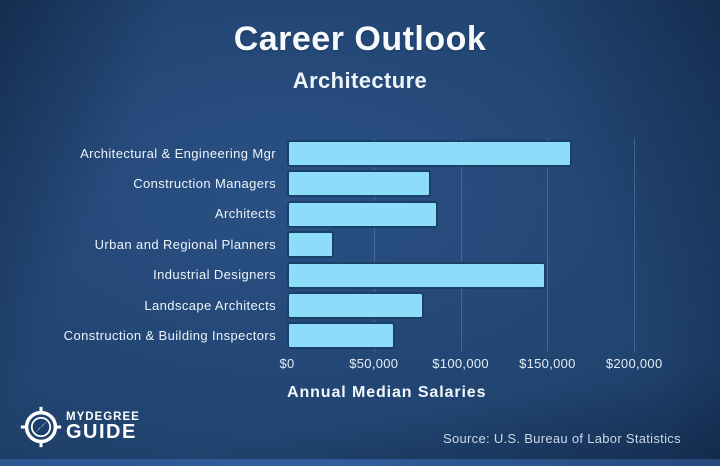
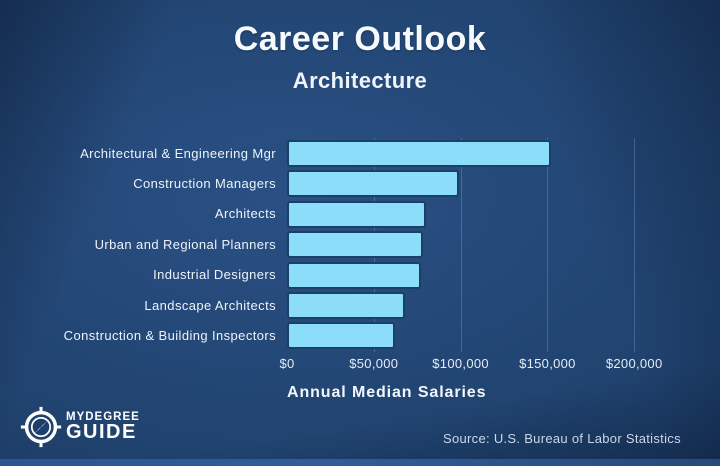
Architectural & Engineering Mgr: $164000 -> $152000
Construction Managers: $83000 -> $99000
Architects: $87000 -> $80000
Urban and Regional Planners: $27000 -> $78000
Industrial Designers: $149000 -> $77000
Landscape Architects: $79000 -> $68000
